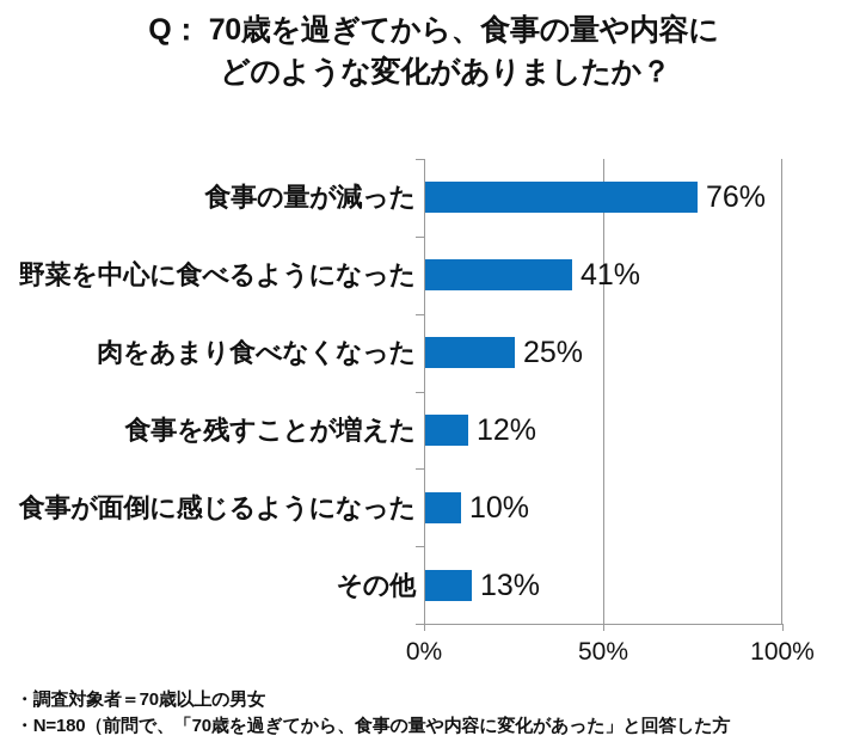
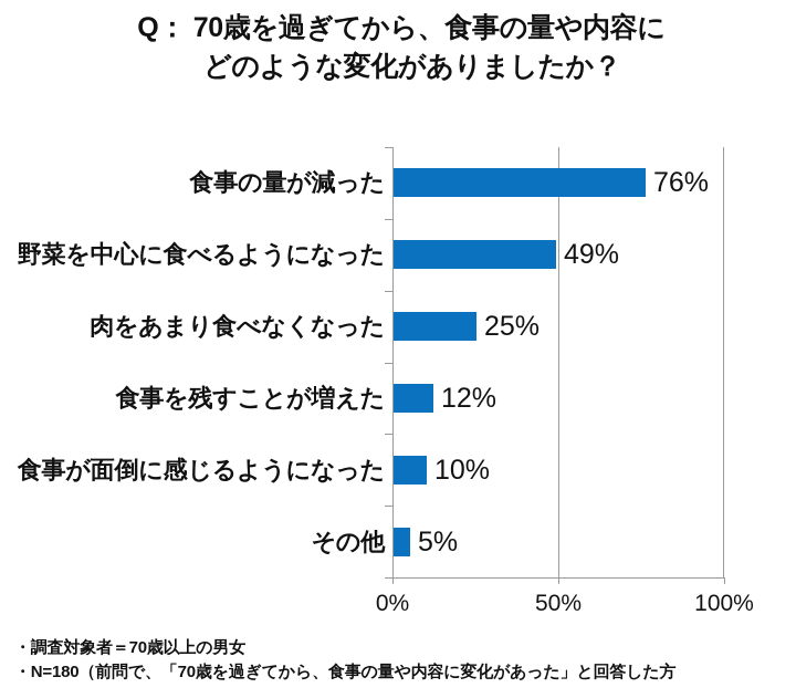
野菜を中心に食べるようになった: 41% -> 49%
その他: 13% -> 5%
